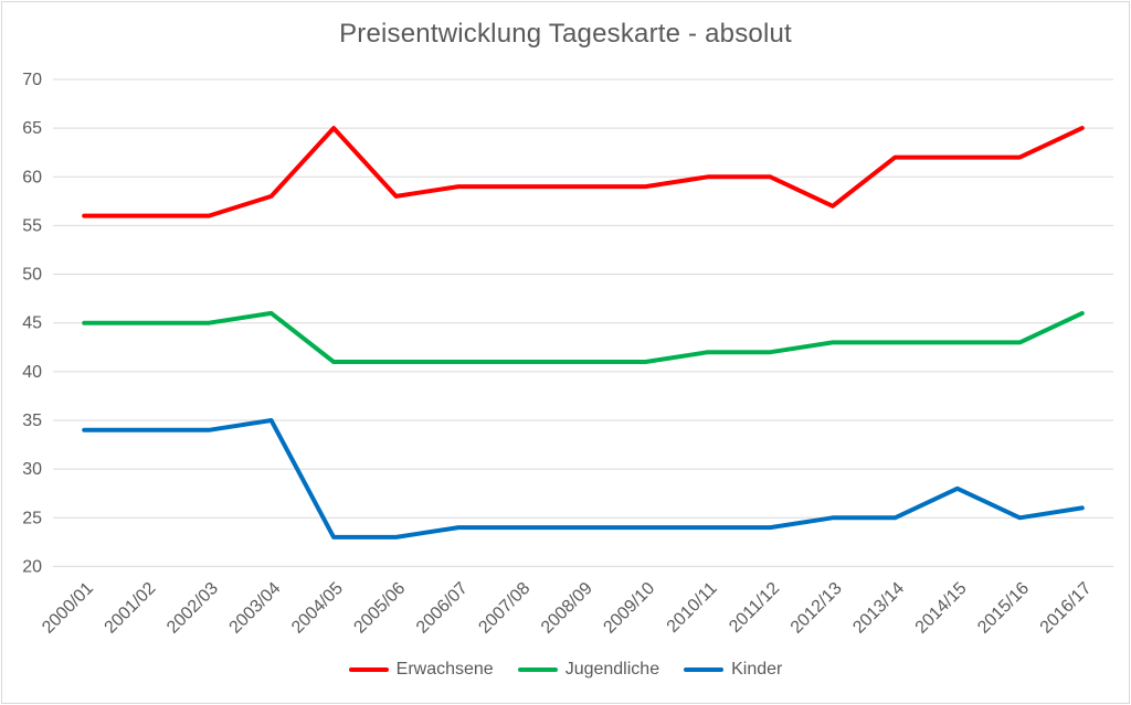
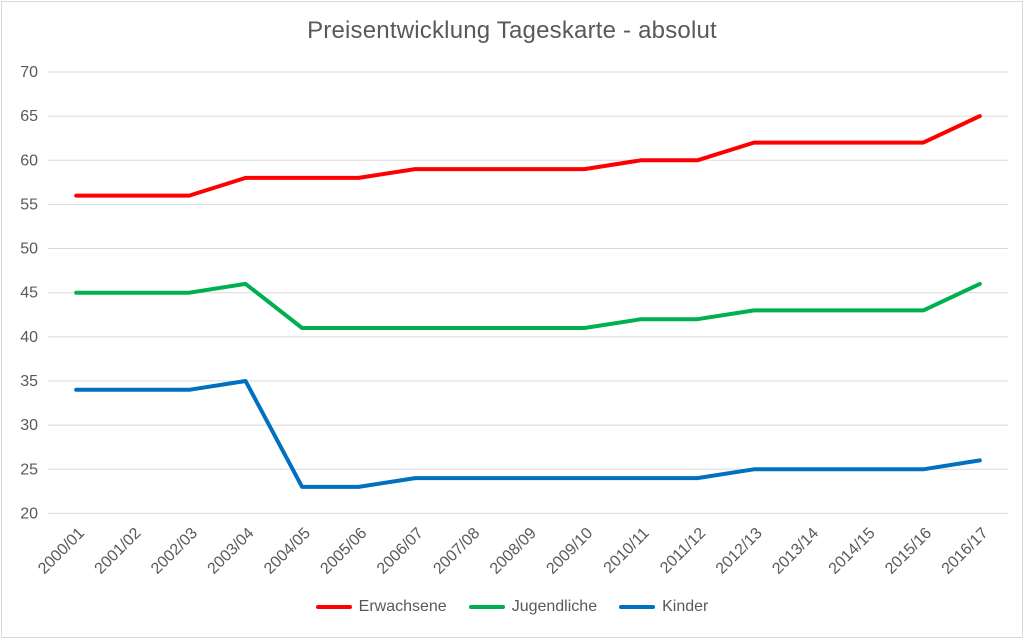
Erwachsene/2004/05: 65 -> 58
Erwachsene/2012/13: 57 -> 62
Kinder/2014/15: 28 -> 25
